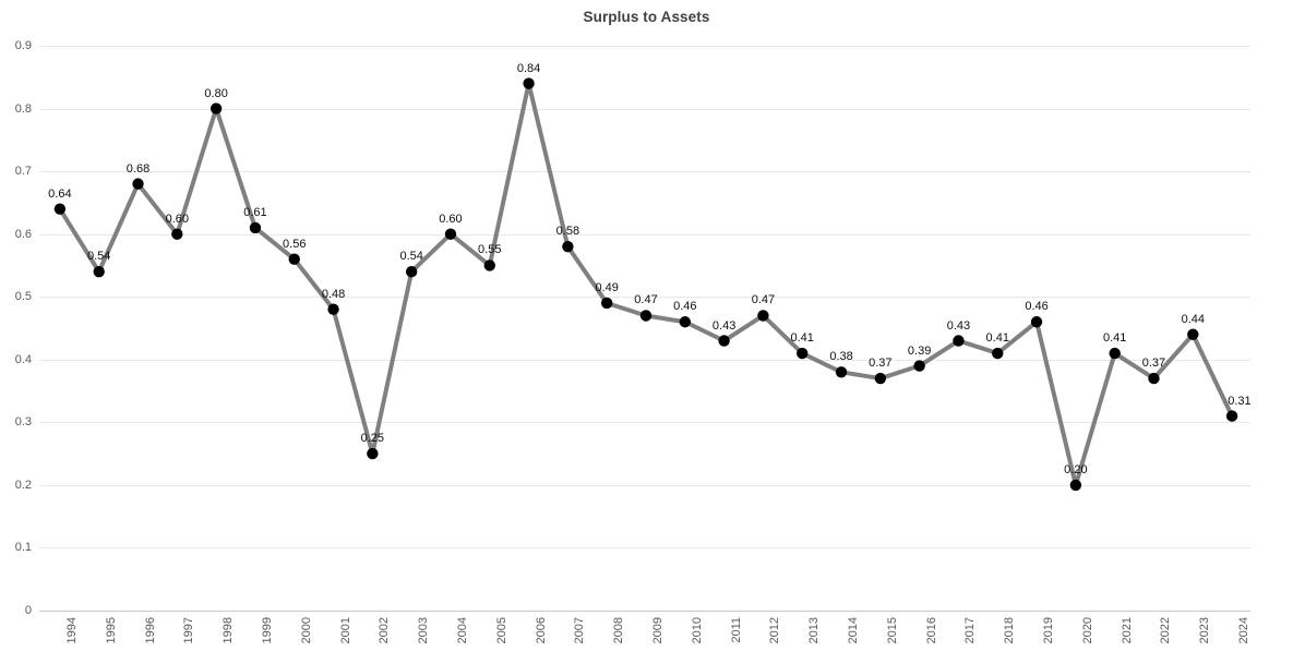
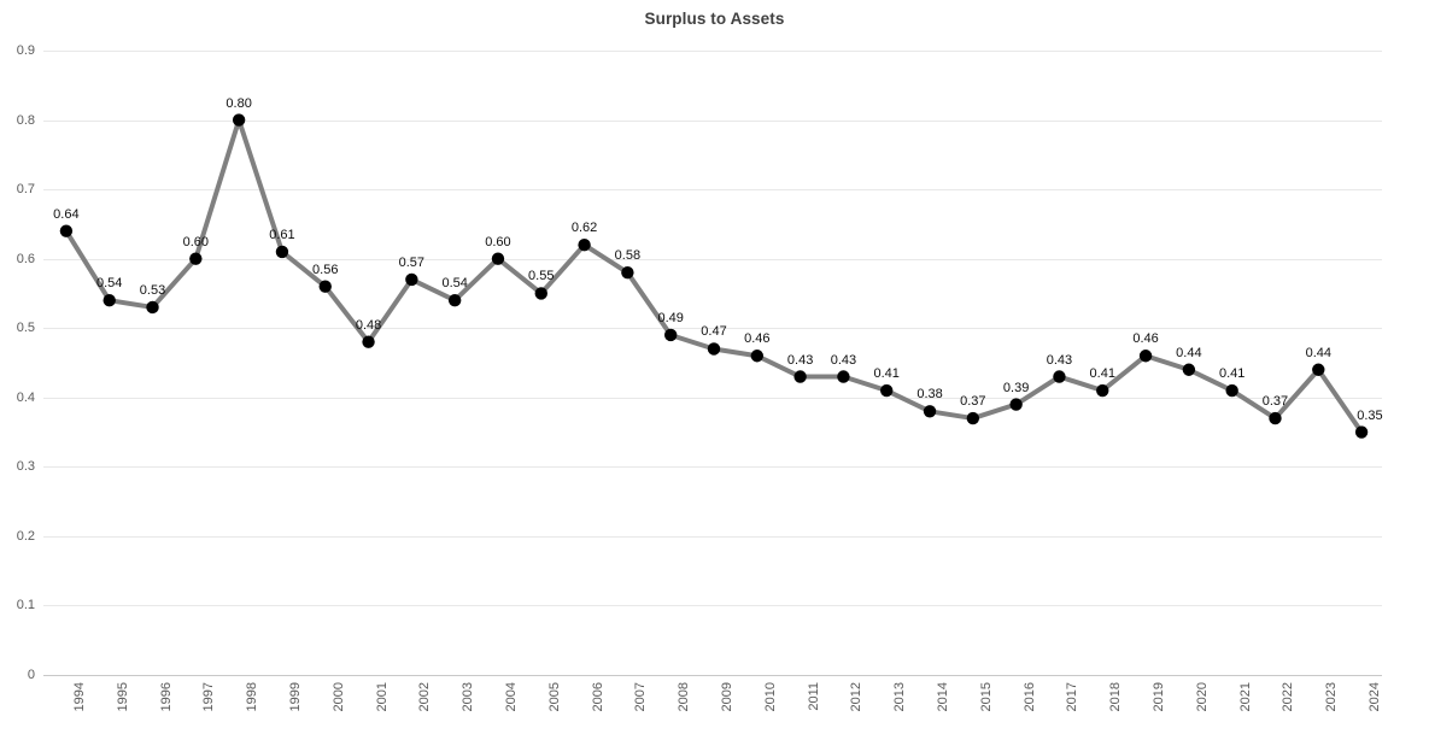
1996: 0.68 -> 0.53
2002: 0.25 -> 0.57
2006: 0.84 -> 0.62
2012: 0.47 -> 0.43
2020: 0.20 -> 0.44
2024: 0.31 -> 0.35
